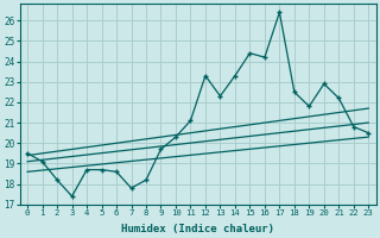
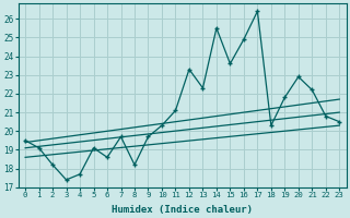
4: 18.7 -> 17.7
5: 18.7 -> 19.1
7: 17.8 -> 19.7
14: 23.3 -> 25.5
15: 24.4 -> 23.6
16: 24.2 -> 24.9
18: 22.5 -> 20.3
